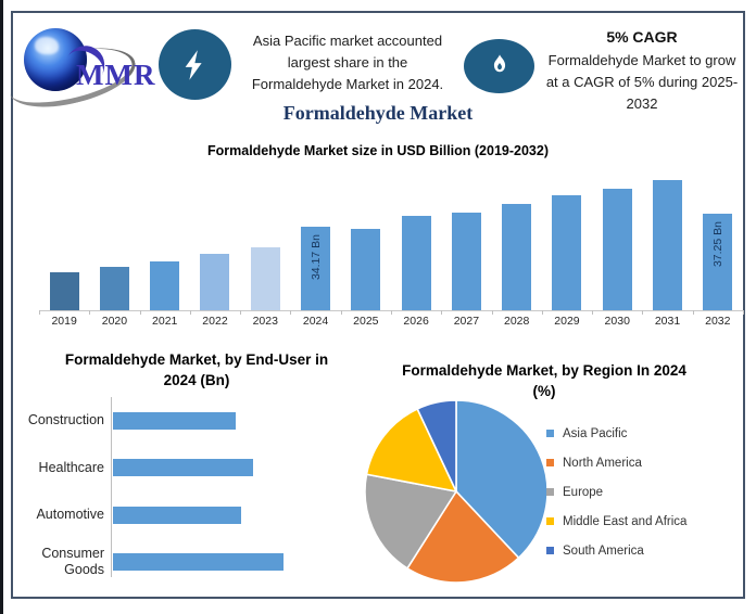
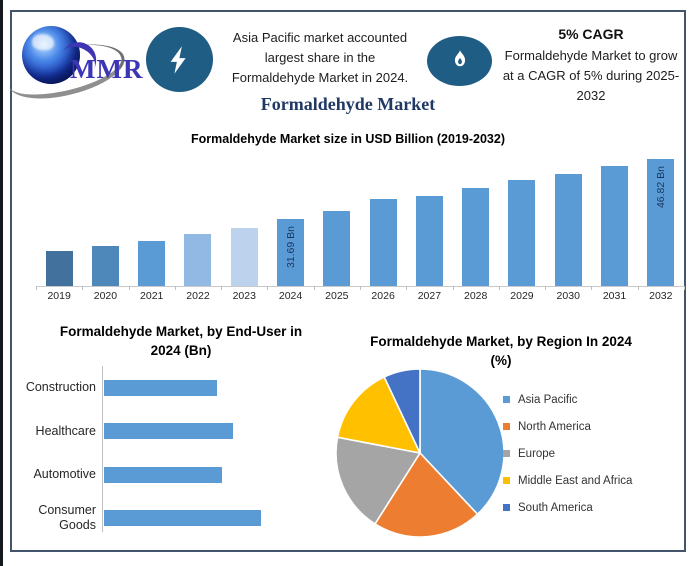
Formaldehyde Market size in USD Billion (2019-2032)/2024: 34.17 -> 31.69
Formaldehyde Market size in USD Billion (2019-2032)/2032: 37.25 -> 46.82
